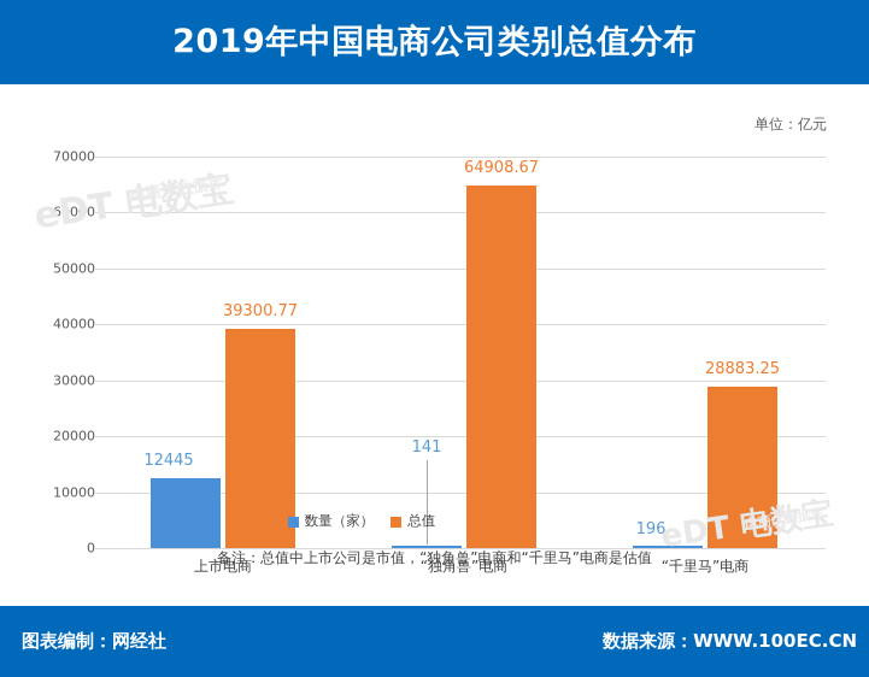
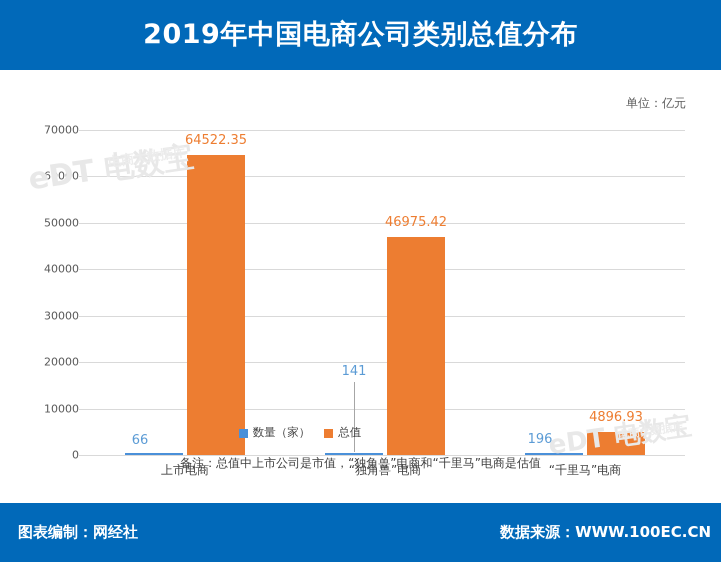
数量（家）/上市电商: 12445 -> 66
总值/上市电商: 39300.77 -> 64522.35
总值/“独角兽”电商: 64908.67 -> 46975.42
总值/“千里马”电商: 28883.25 -> 4896.93
